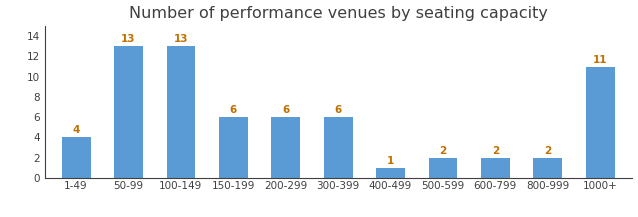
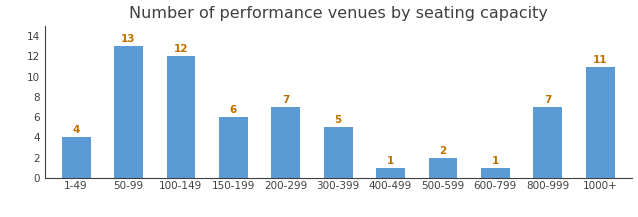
100-149: 13 -> 12
200-299: 6 -> 7
300-399: 6 -> 5
600-799: 2 -> 1
800-999: 2 -> 7
